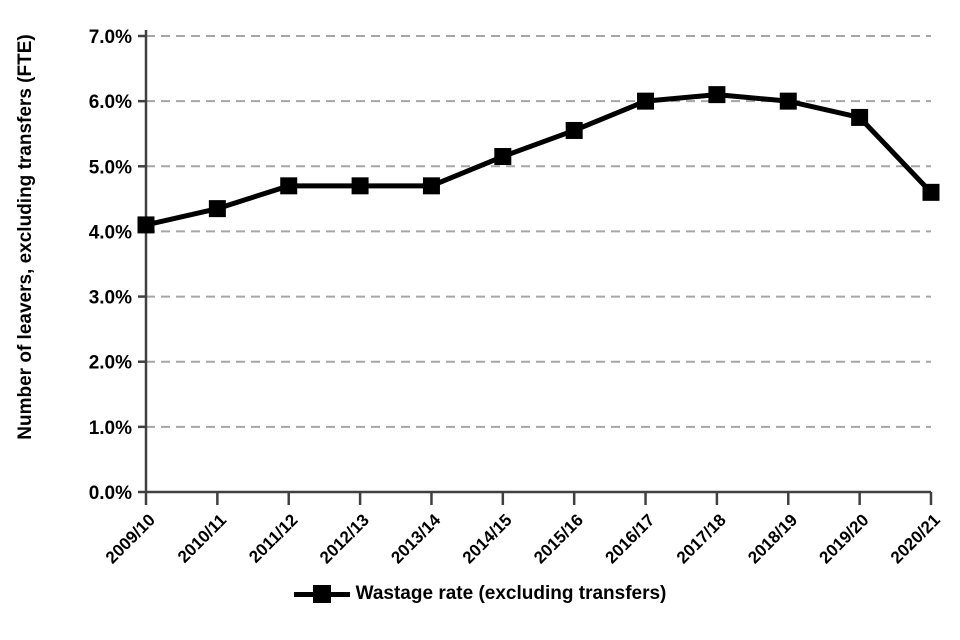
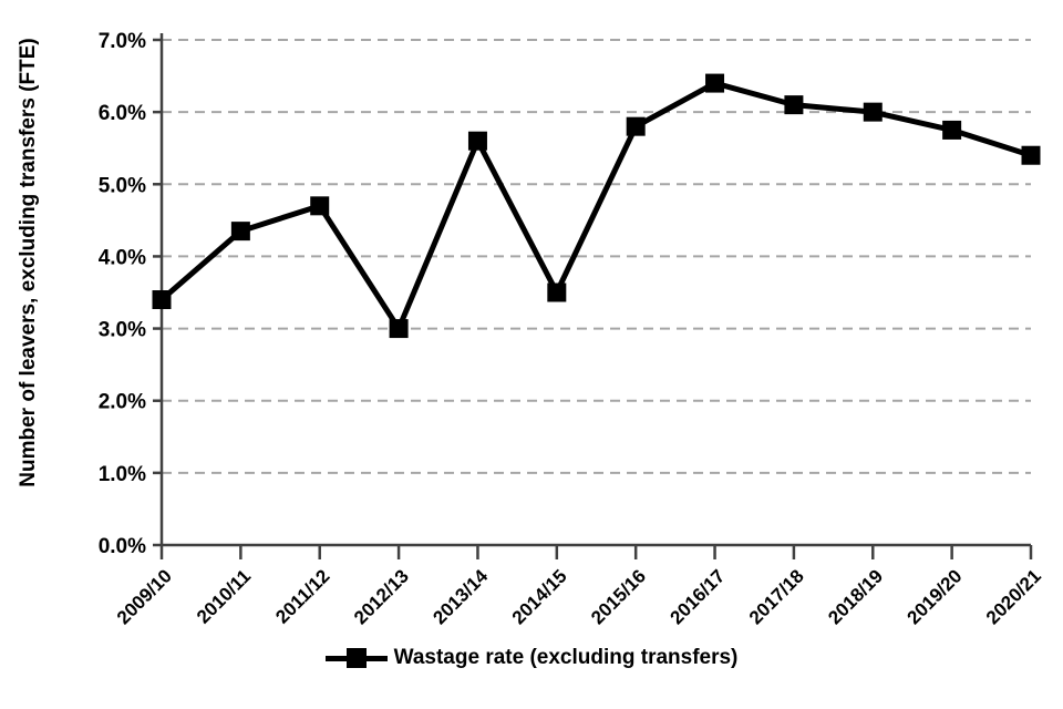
2009/10: 4.1% -> 3.4%
2012/13: 4.7% -> 3.0%
2013/14: 4.7% -> 5.6%
2014/15: 5.2% -> 3.5%
2015/16: 5.5% -> 5.8%
2016/17: 6.0% -> 6.4%
2020/21: 4.6% -> 5.4%
